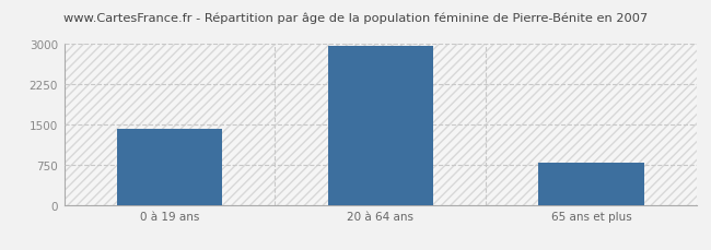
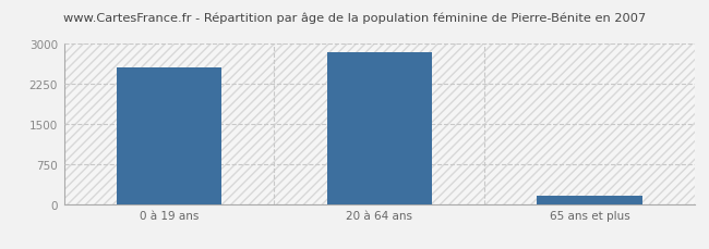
0 à 19 ans: 1420 -> 2550
20 à 64 ans: 2970 -> 2850
65 ans et plus: 780 -> 150
